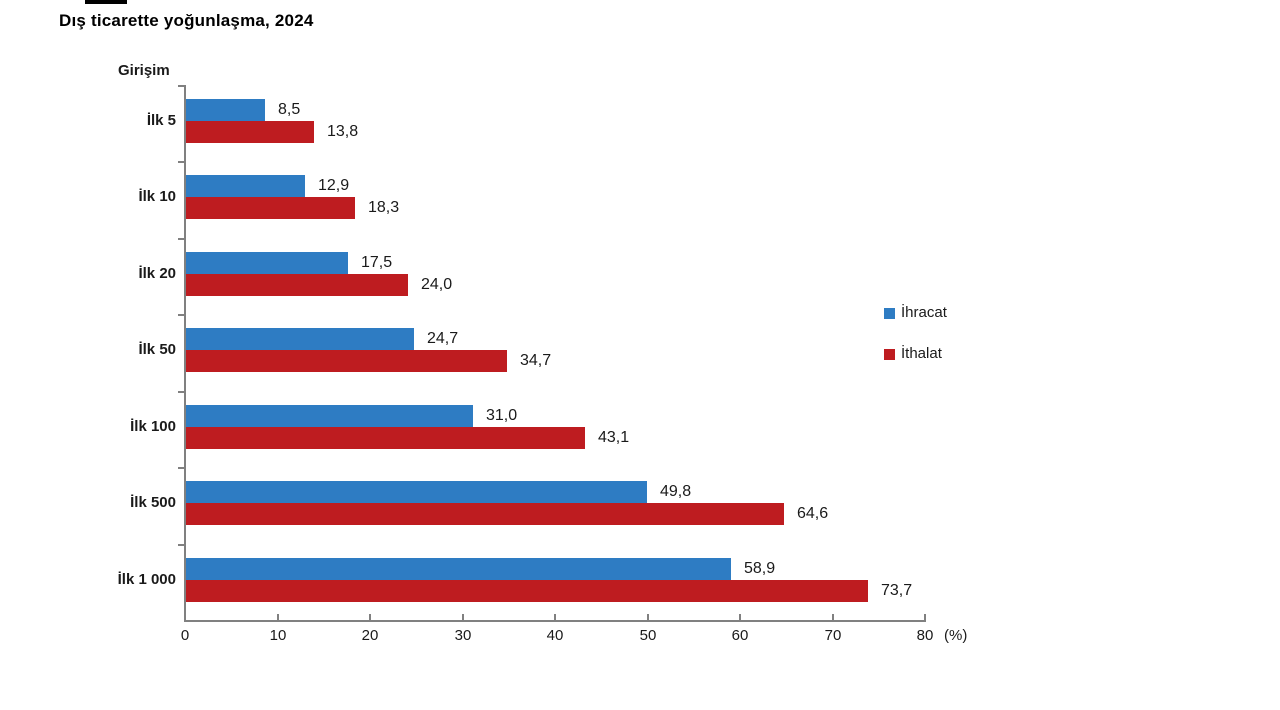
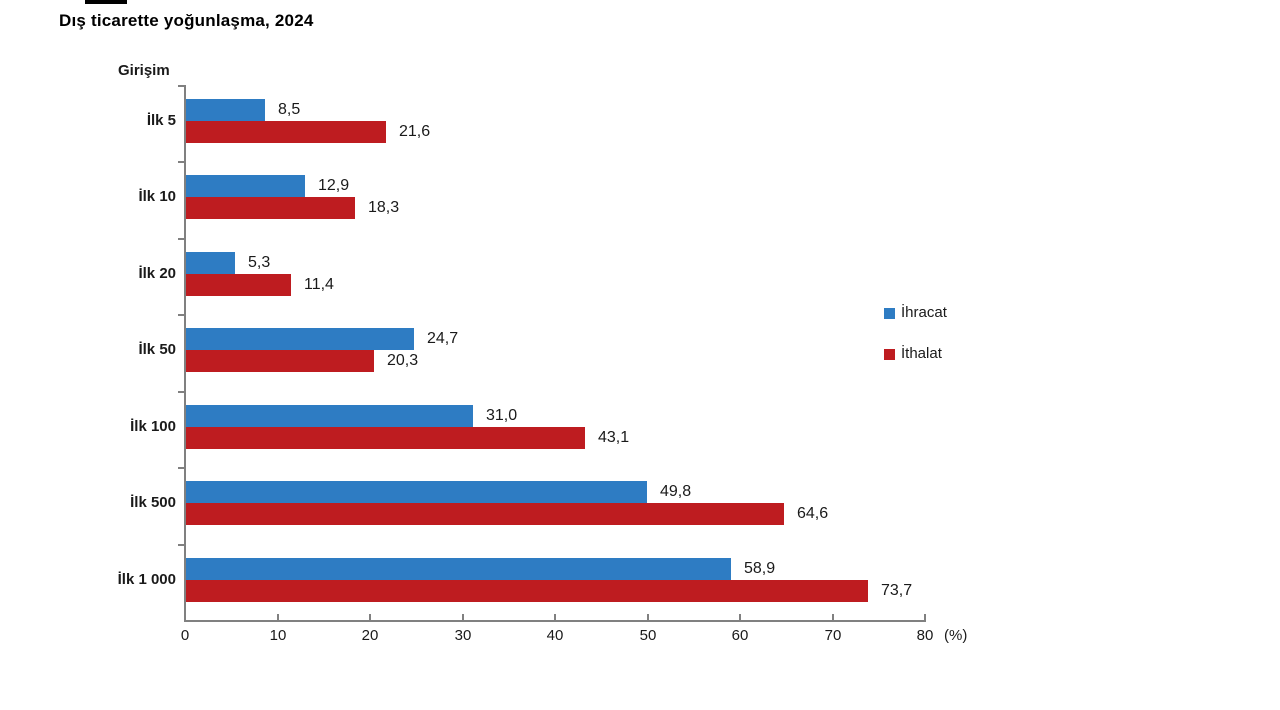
İthalat/İlk 5: 13,8 -> 21,6
İhracat/İlk 20: 17,5 -> 5,3
İthalat/İlk 20: 24,0 -> 11,4
İthalat/İlk 50: 34,7 -> 20,3
